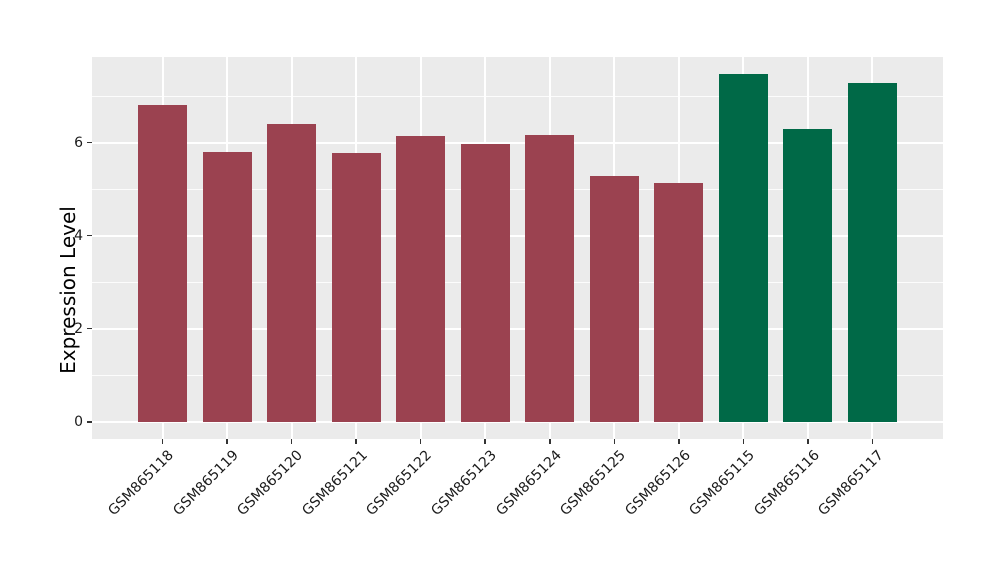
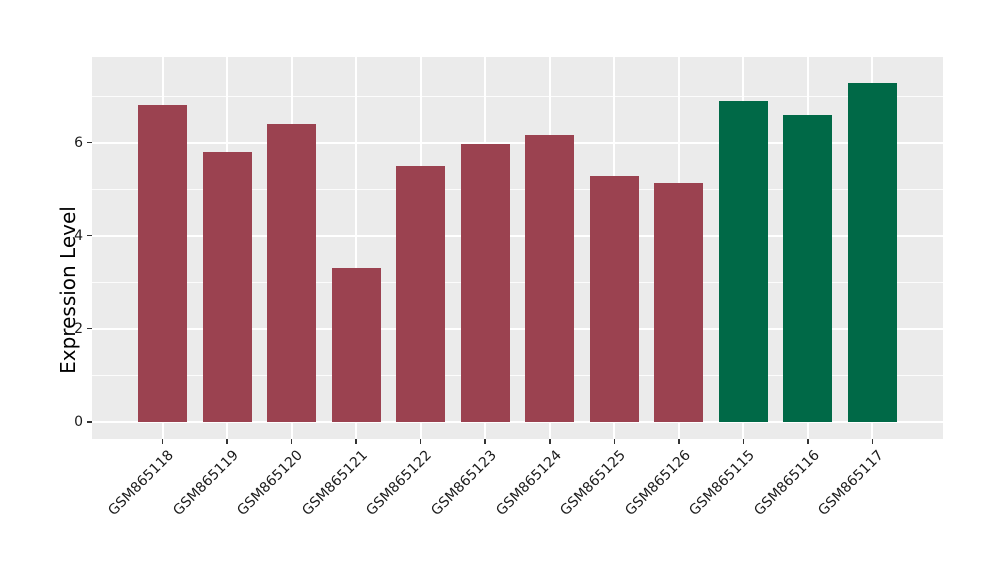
GSM865121: 5.8 -> 3.3
GSM865122: 6.2 -> 5.5
GSM865115: 7.5 -> 6.9
GSM865116: 6.3 -> 6.6
